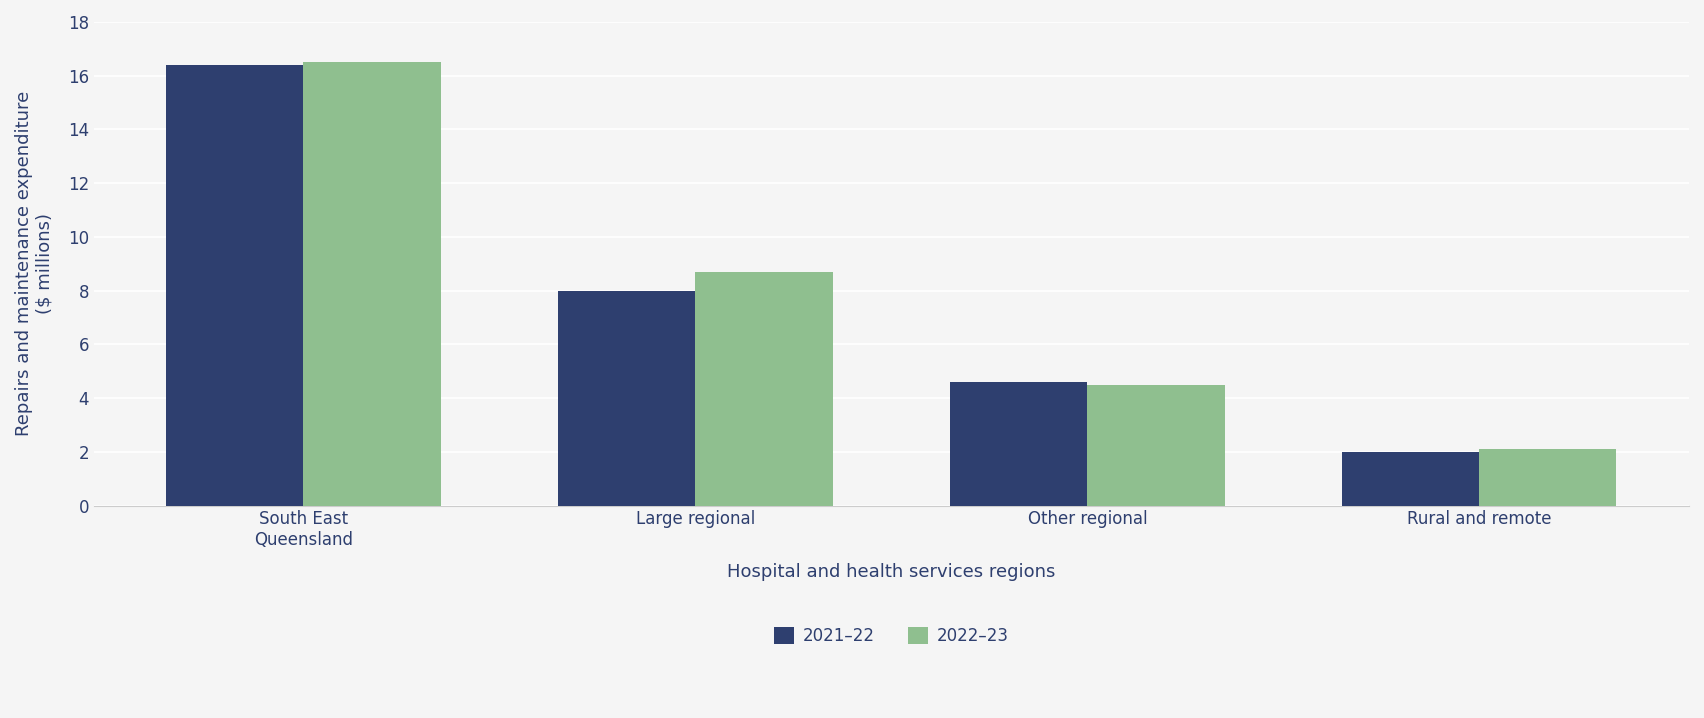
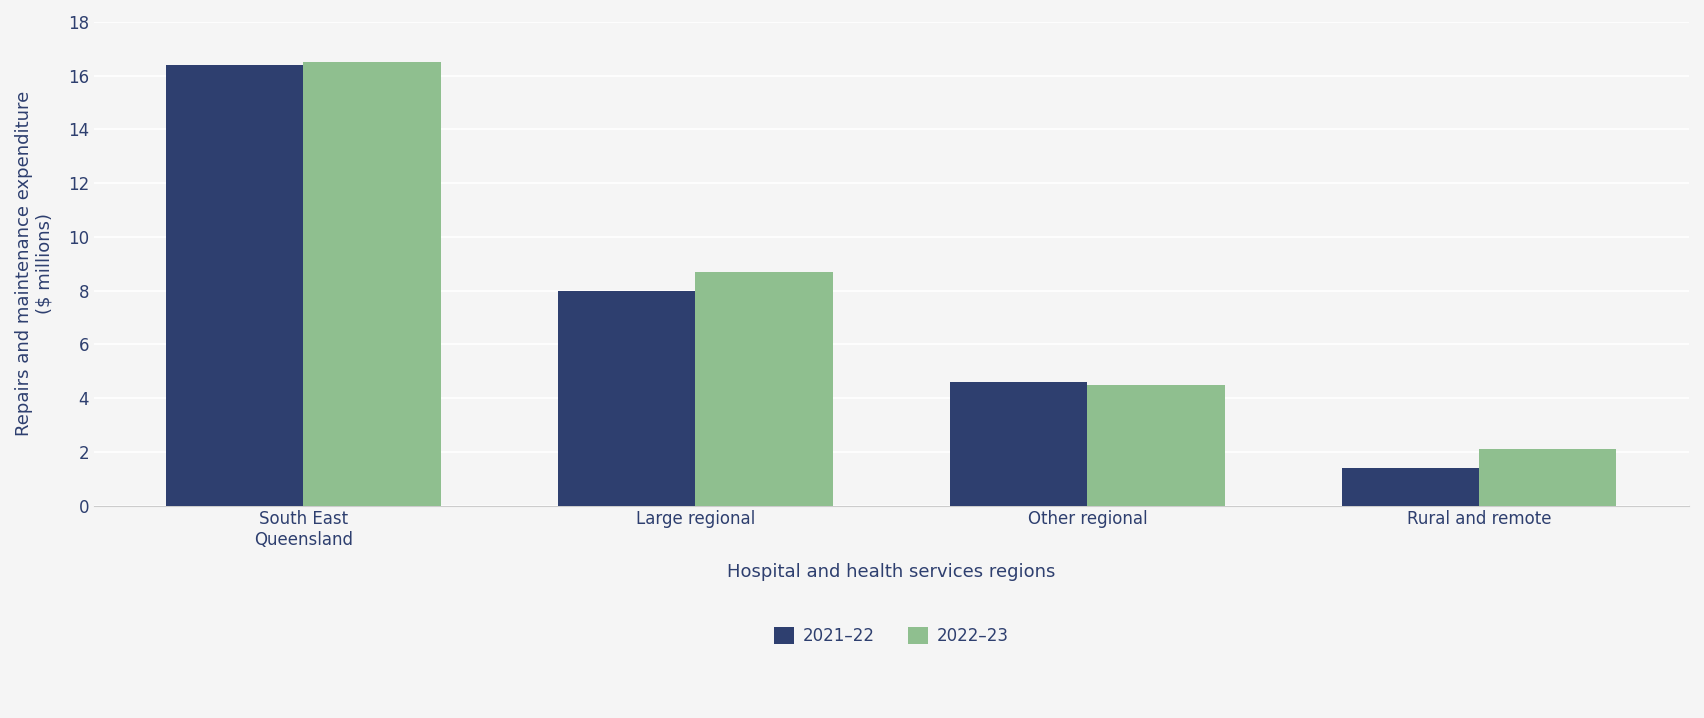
2021–22/Rural and remote: 2.0 -> 1.4
